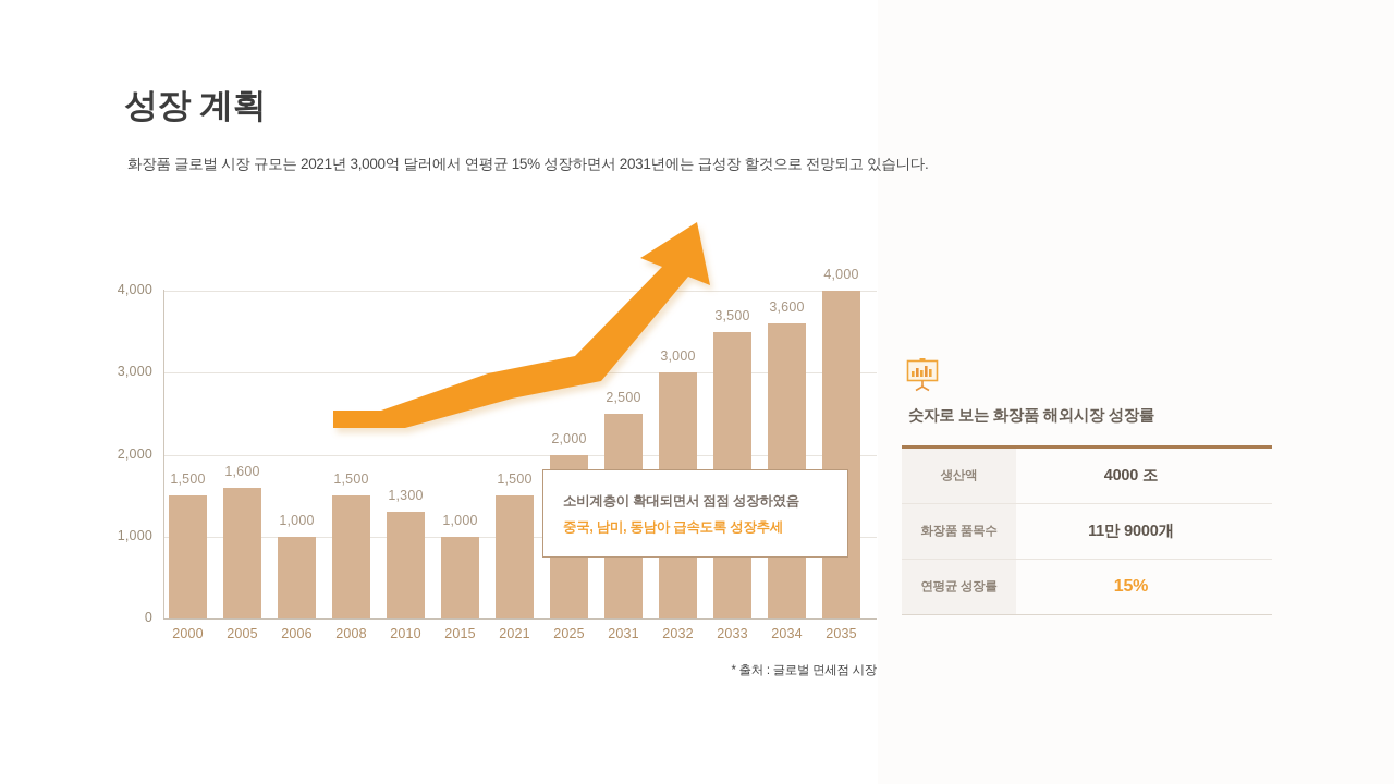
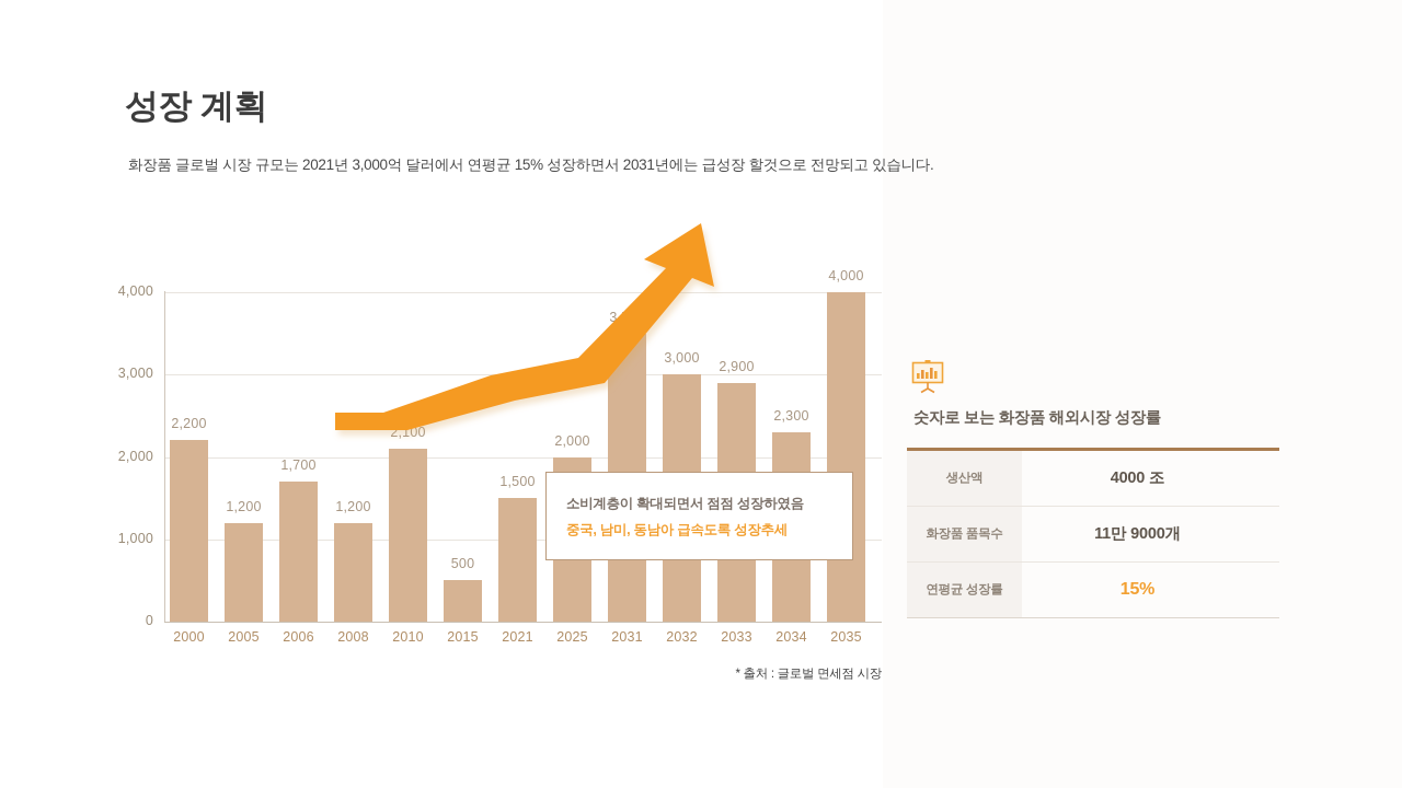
2000: 1,500 -> 2,200
2005: 1,600 -> 1,200
2006: 1,000 -> 1,700
2008: 1,500 -> 1,200
2010: 1,300 -> 2,100
2015: 1,000 -> 500
2031: 2,500 -> 3,500
2033: 3,500 -> 2,900
2034: 3,600 -> 2,300
